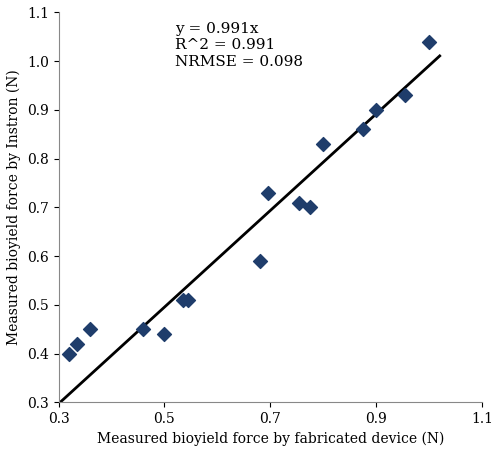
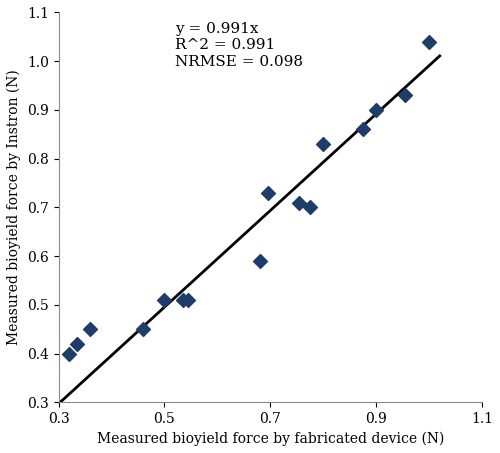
0.5: 0.44 -> 0.51
